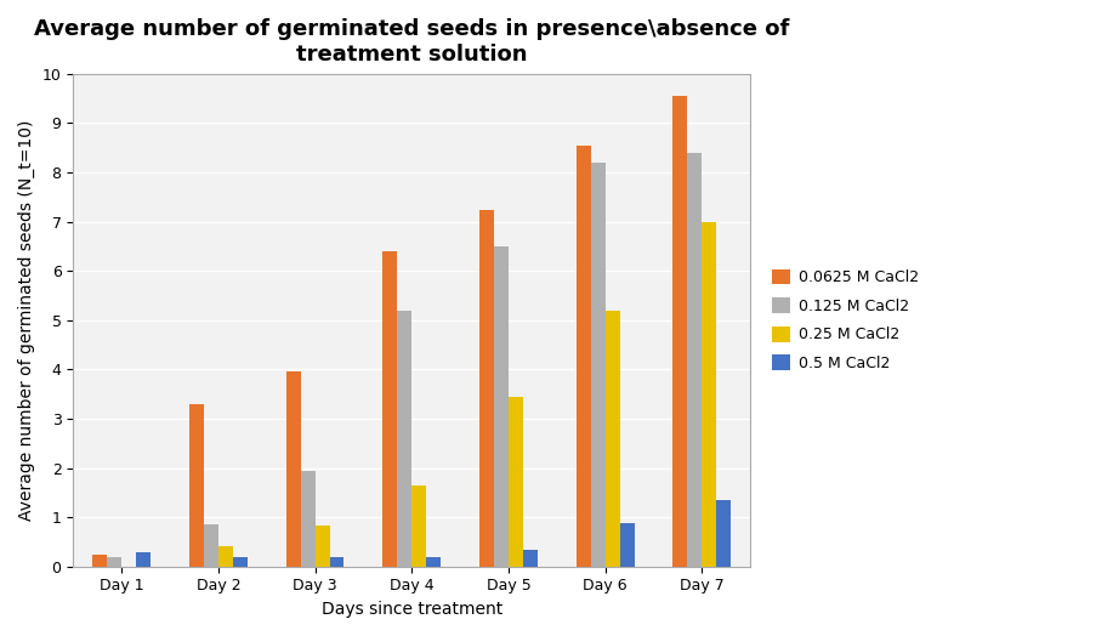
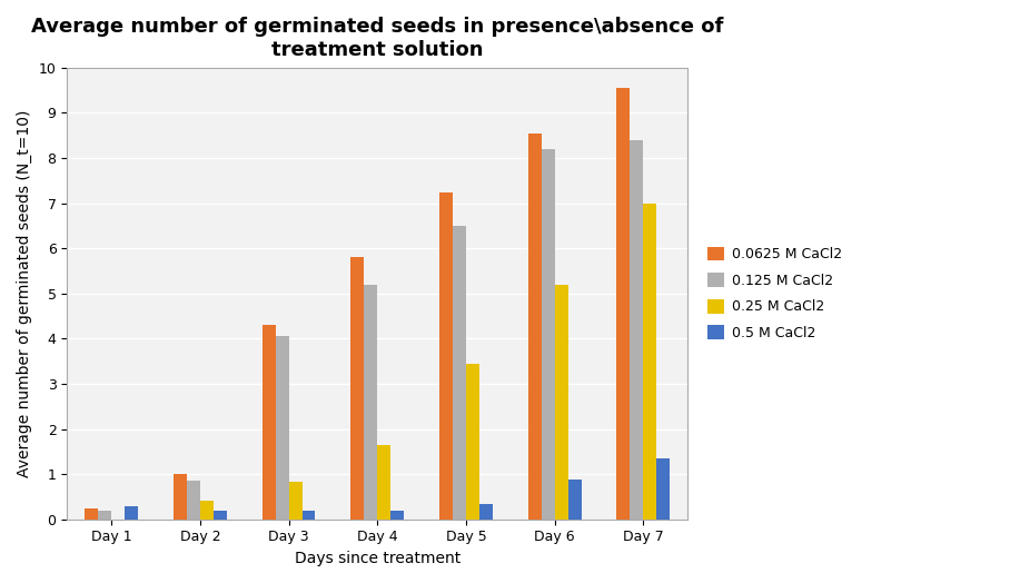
0.0625 M CaCl2/Day 2: 3.30 -> 1.00
0.0625 M CaCl2/Day 3: 3.95 -> 4.30
0.125 M CaCl2/Day 3: 1.95 -> 4.05
0.0625 M CaCl2/Day 4: 6.40 -> 5.80
